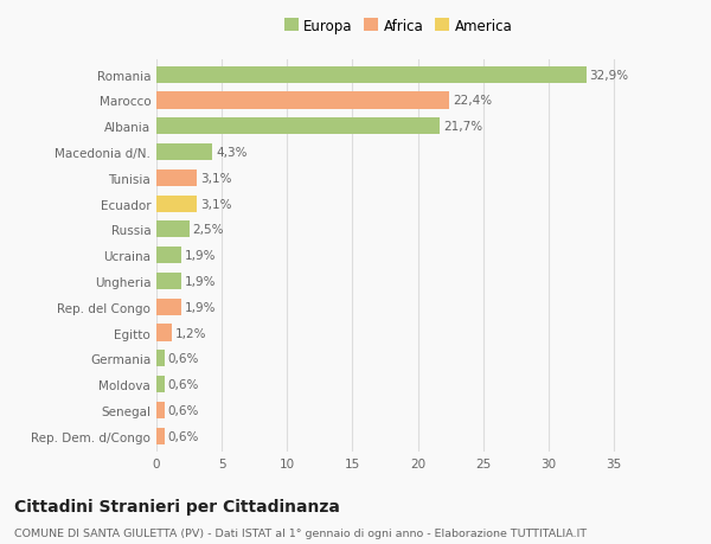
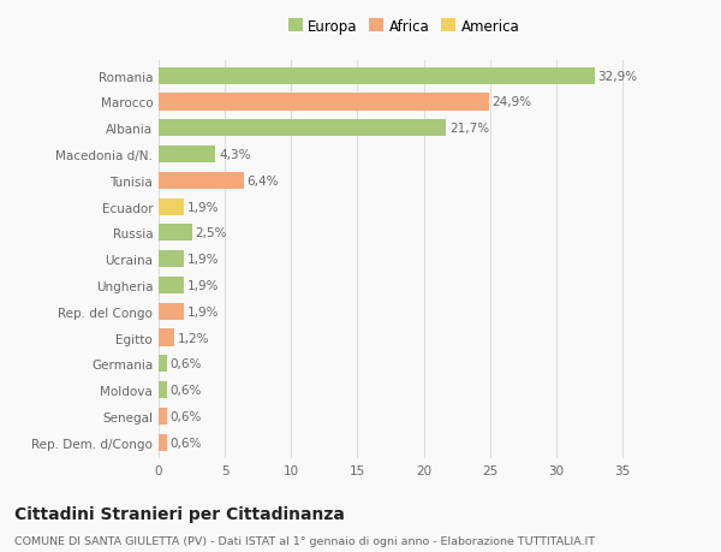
Marocco: 22,4% -> 24,9%
Tunisia: 3,1% -> 6,4%
Ecuador: 3,1% -> 1,9%
